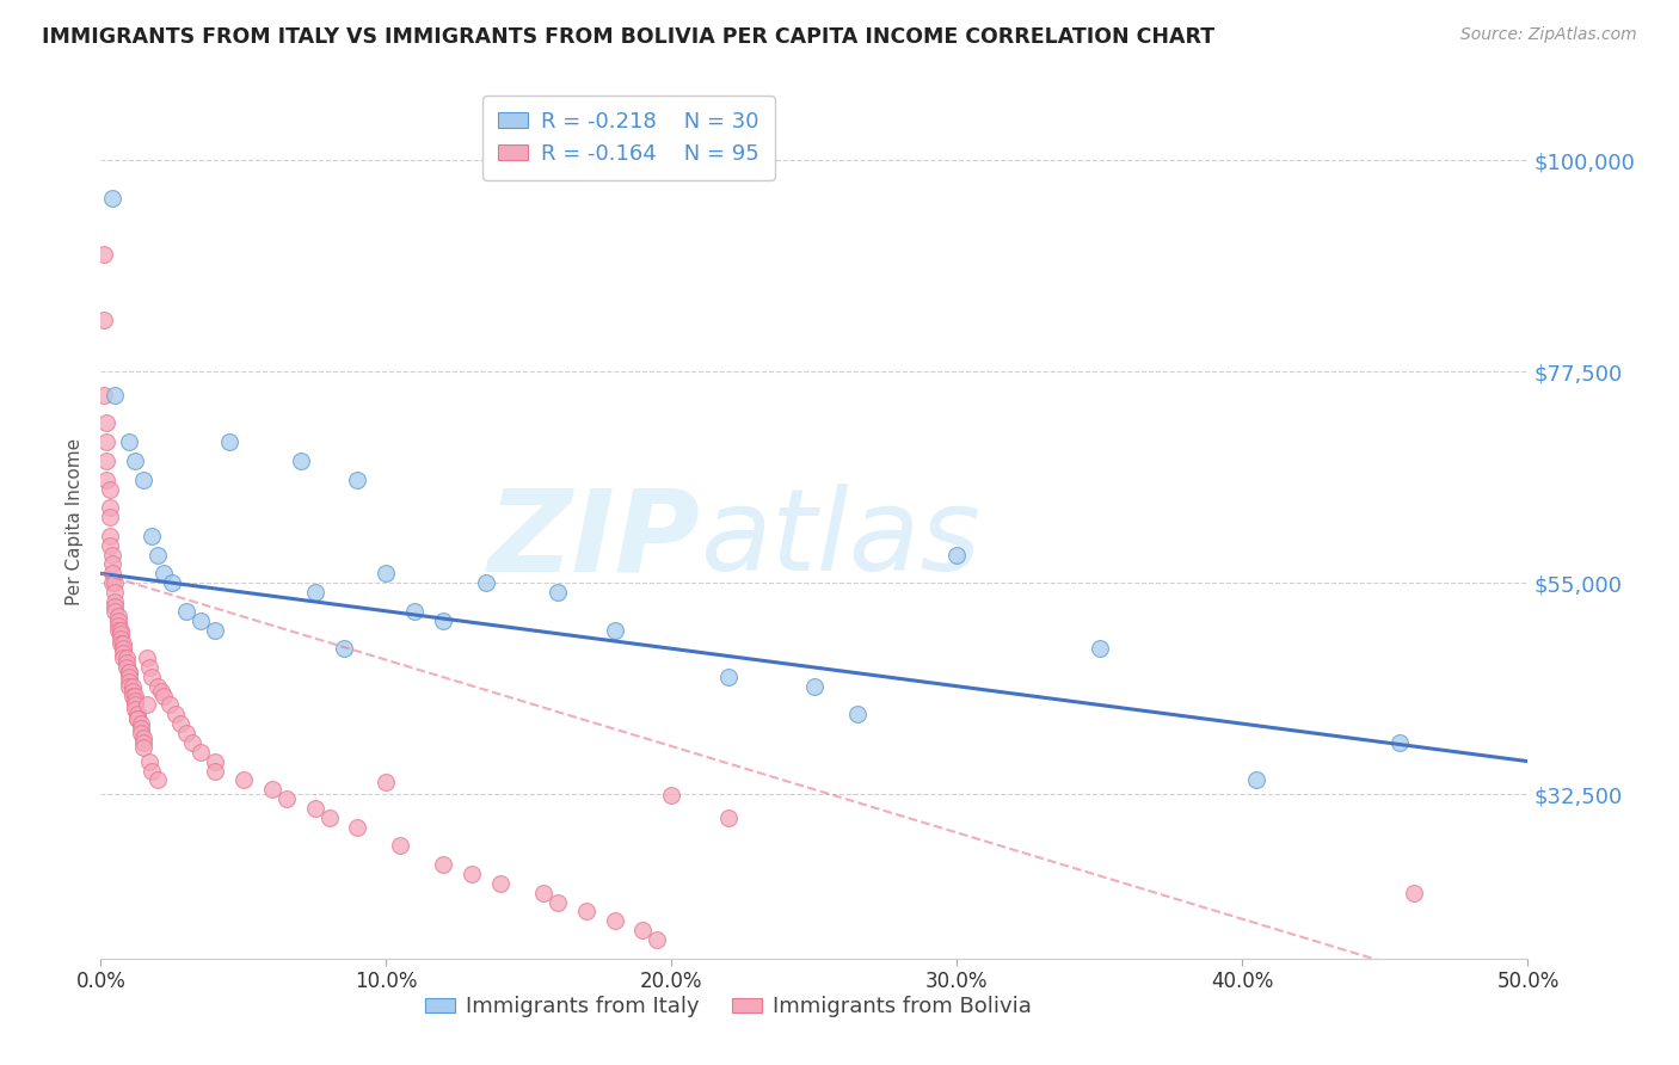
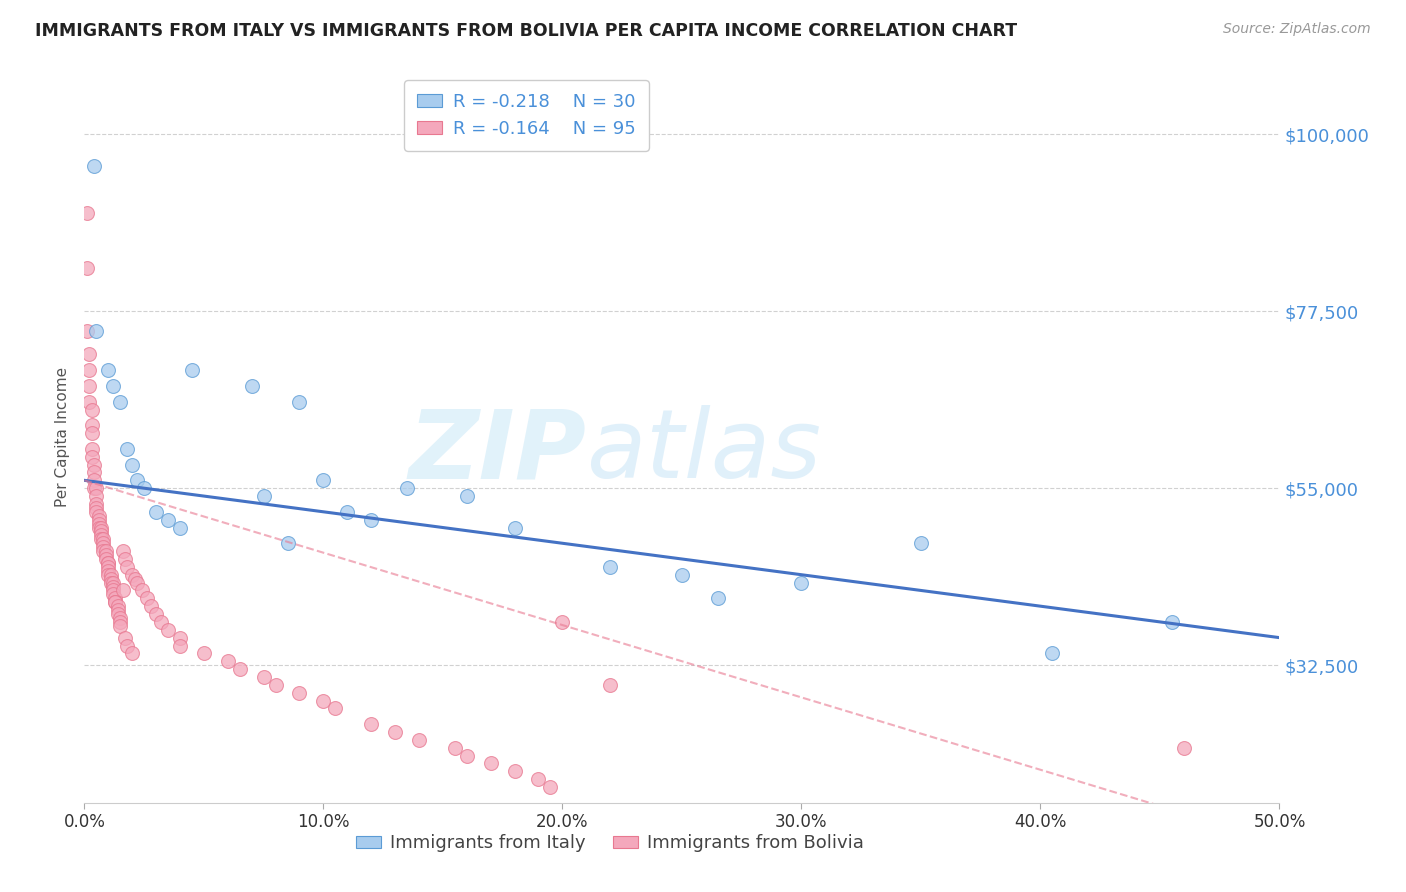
Immigrants from Bolivia/10.0%: $33,800 -> $28,000
Immigrants from Bolivia/20.0%: $32,400 -> $38,000
Immigrants from Italy/30.0%: $58,000 -> $43,000
